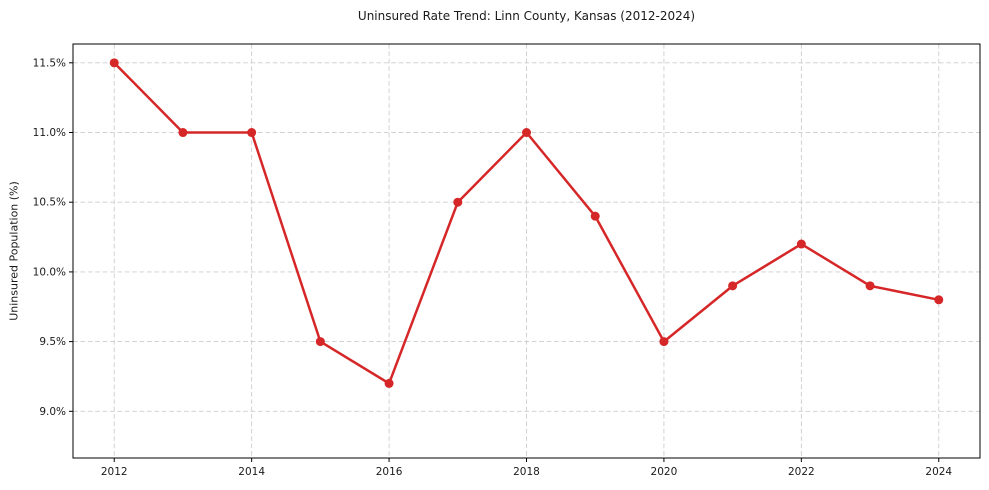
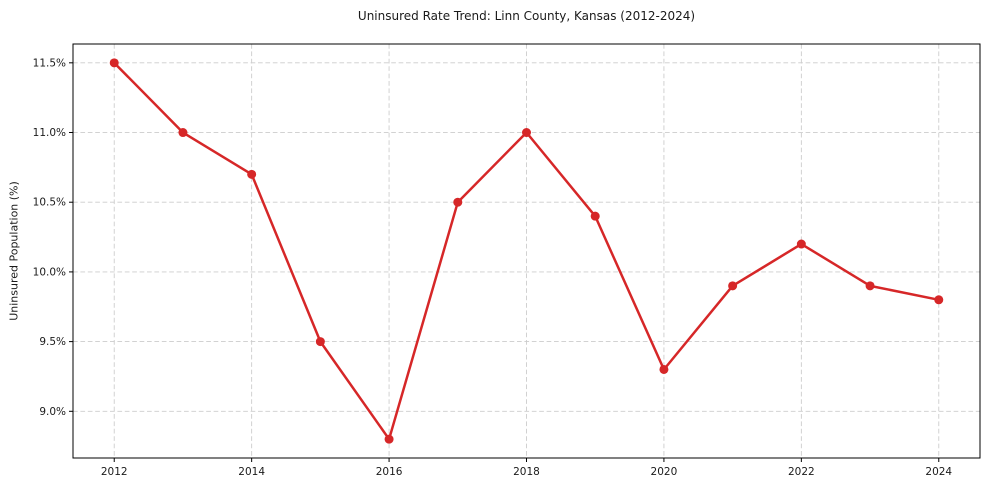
2014: 11.0% -> 10.7%
2016: 9.2% -> 8.8%
2020: 9.5% -> 9.3%
